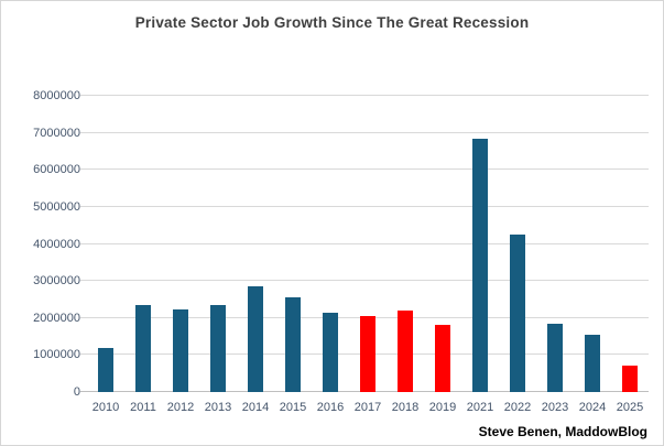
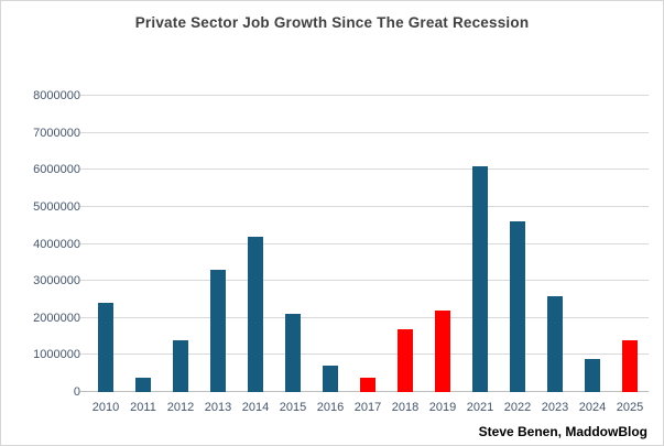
2010: 1200000 -> 2400000
2011: 2400000 -> 400000
2012: 2200000 -> 1400000
2013: 2400000 -> 3300000
2014: 2800000 -> 4200000
2015: 2600000 -> 2100000
2016: 2200000 -> 700000
2017: 2000000 -> 400000
2018: 2200000 -> 1700000
2019: 1800000 -> 2200000
2021: 6800000 -> 6100000
2022: 4200000 -> 4600000
2023: 1800000 -> 2600000
2024: 1600000 -> 900000
2025: 700000 -> 1400000
